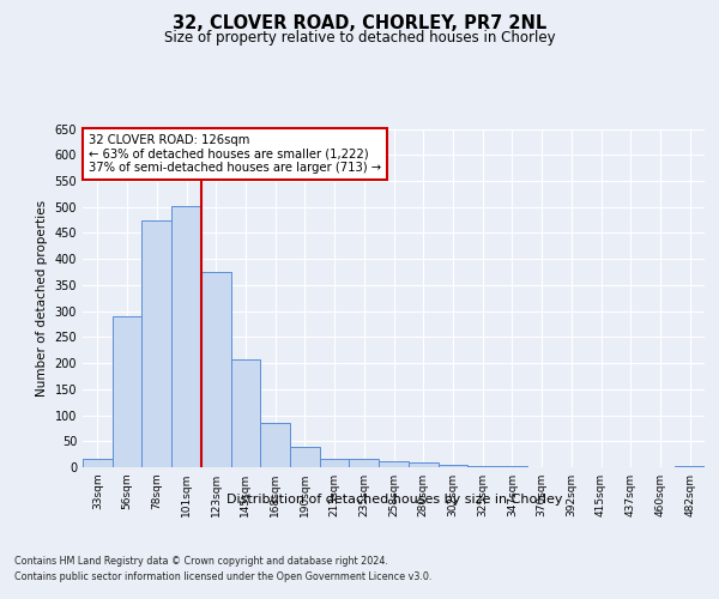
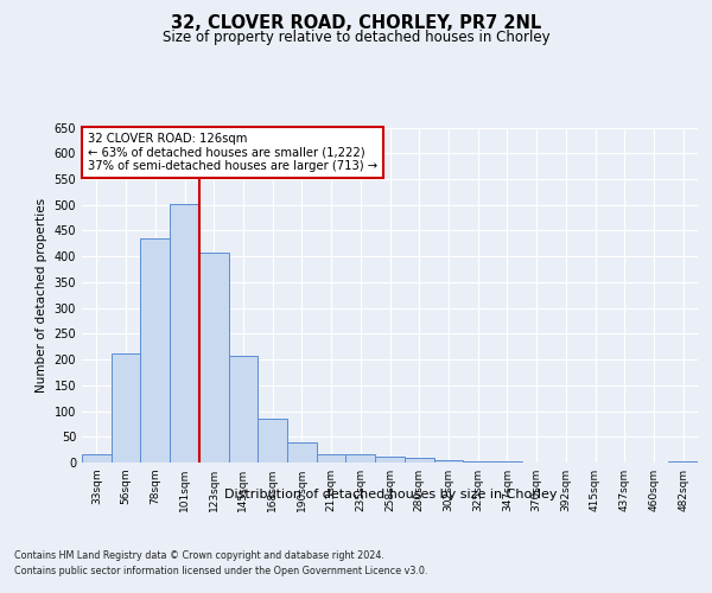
56sqm: 290 -> 212
78sqm: 475 -> 436
123sqm: 375 -> 408
